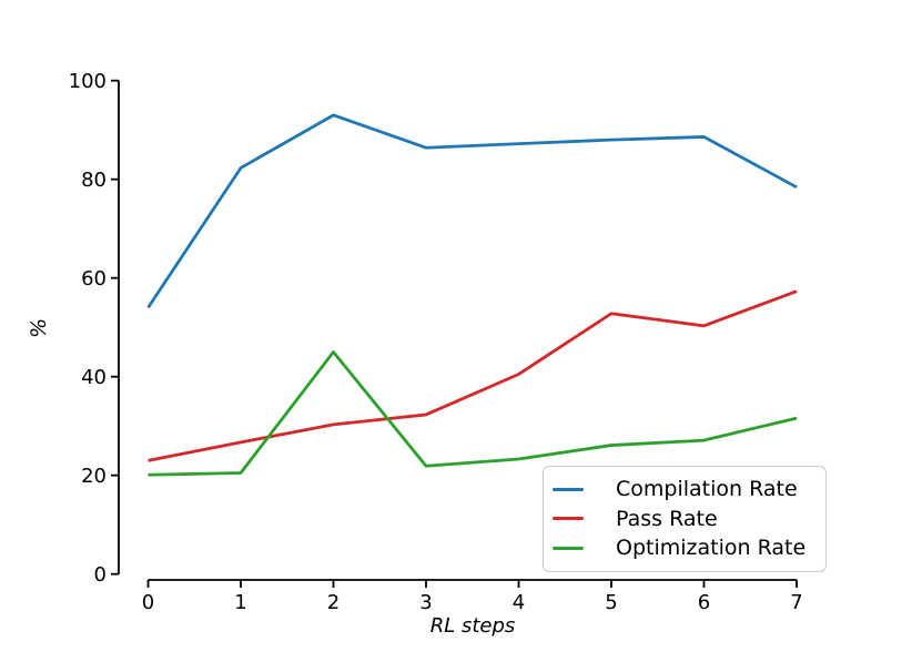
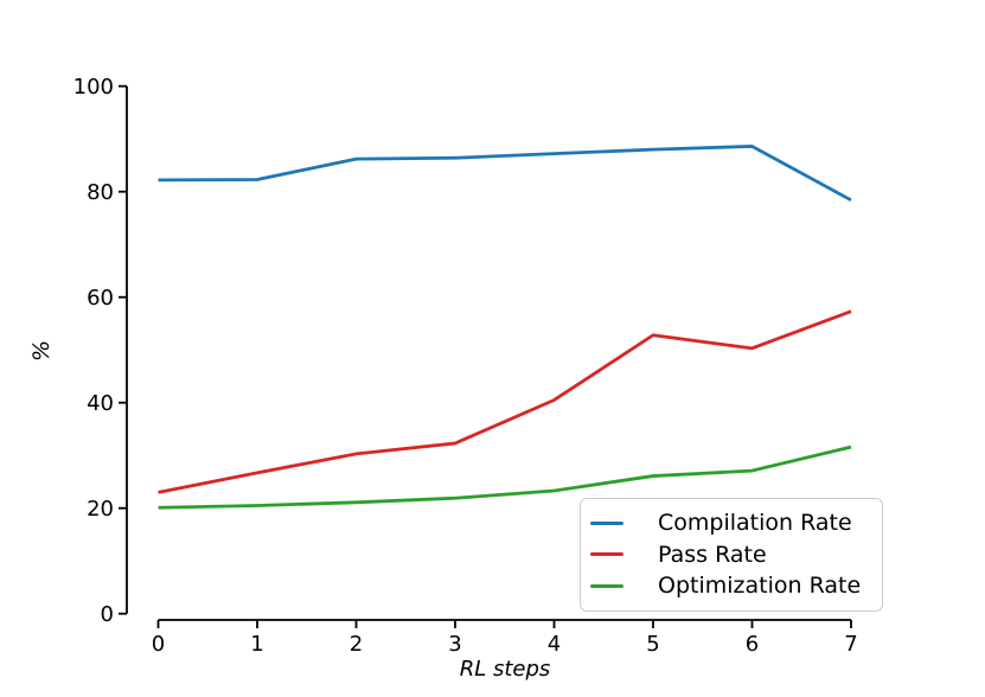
Compilation Rate/0: 54 -> 82
Compilation Rate/2: 93 -> 86
Optimization Rate/2: 45 -> 21
